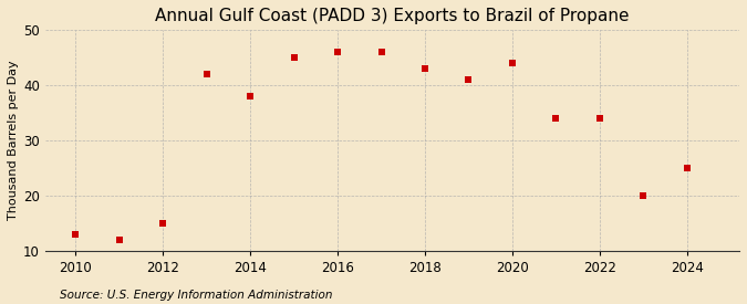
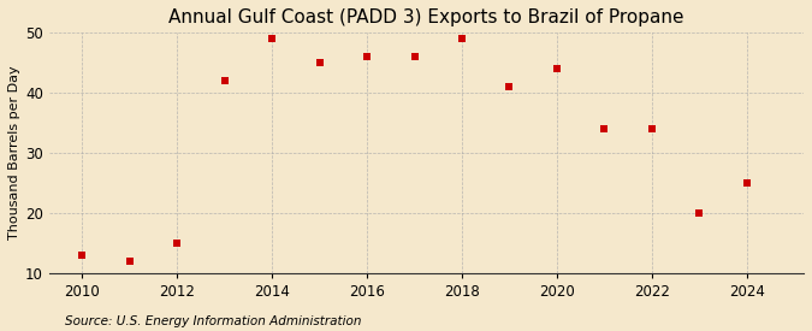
2014: 38 -> 49
2018: 43 -> 49
